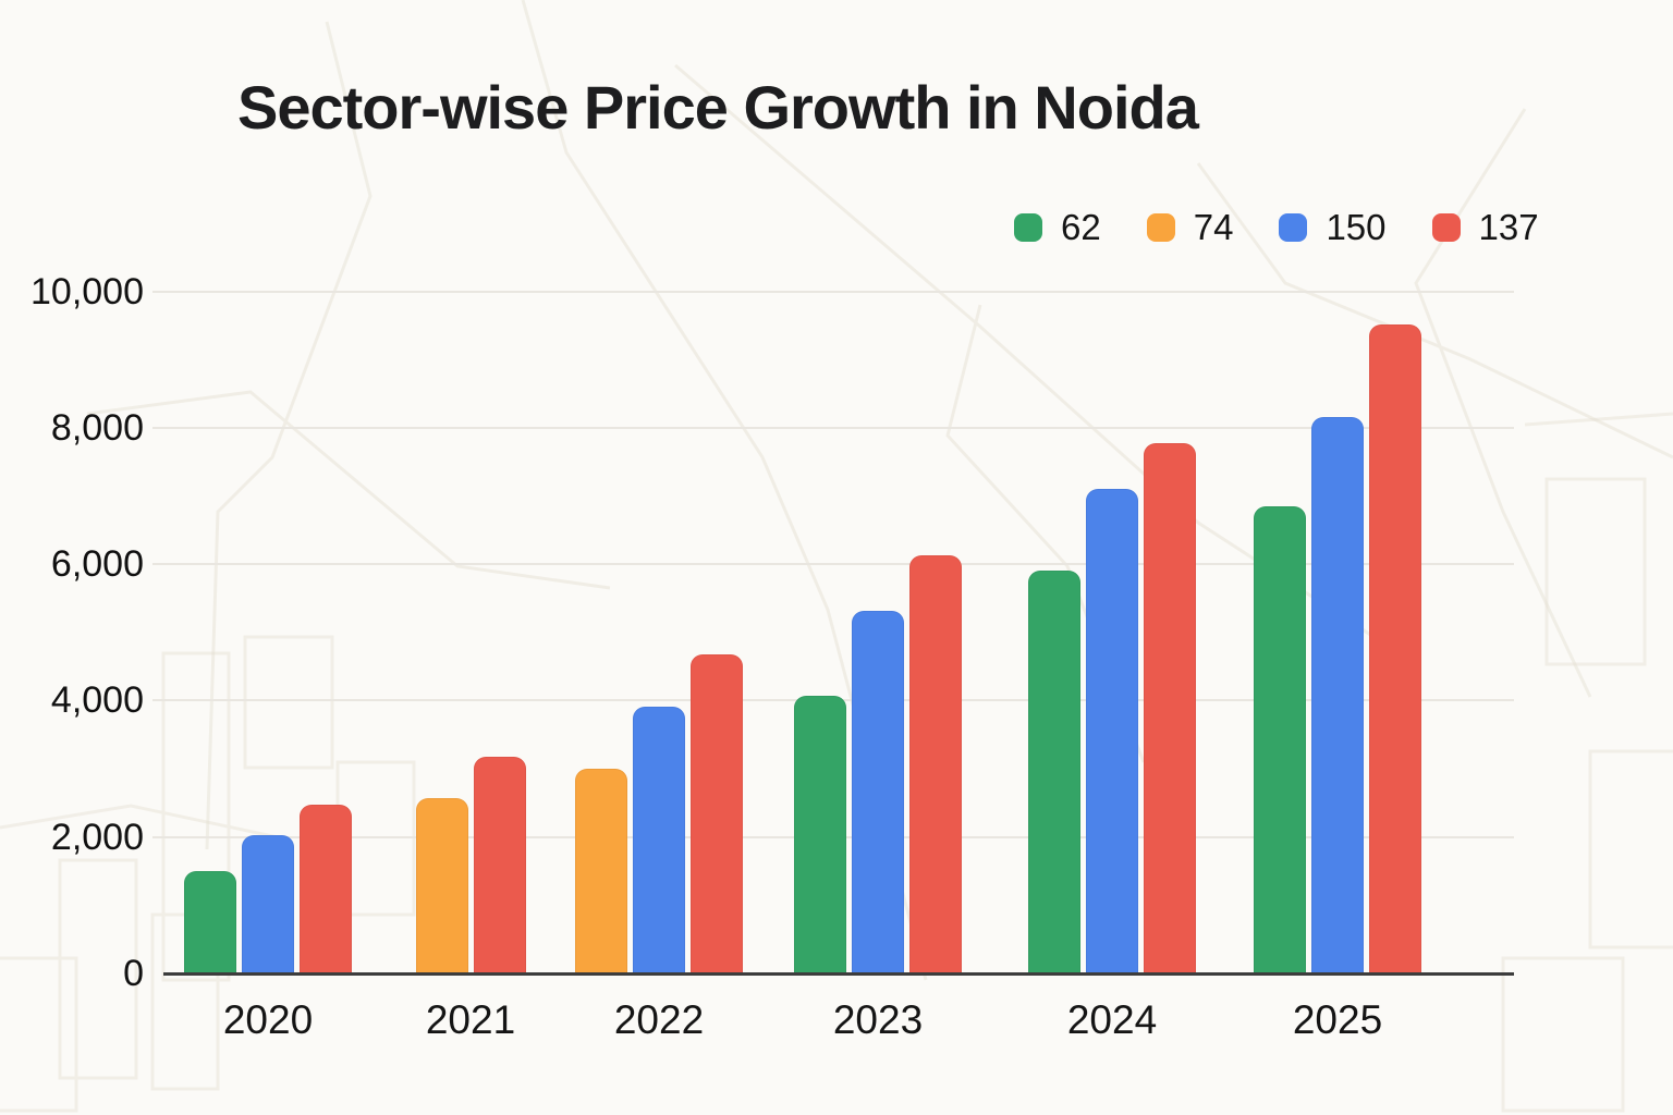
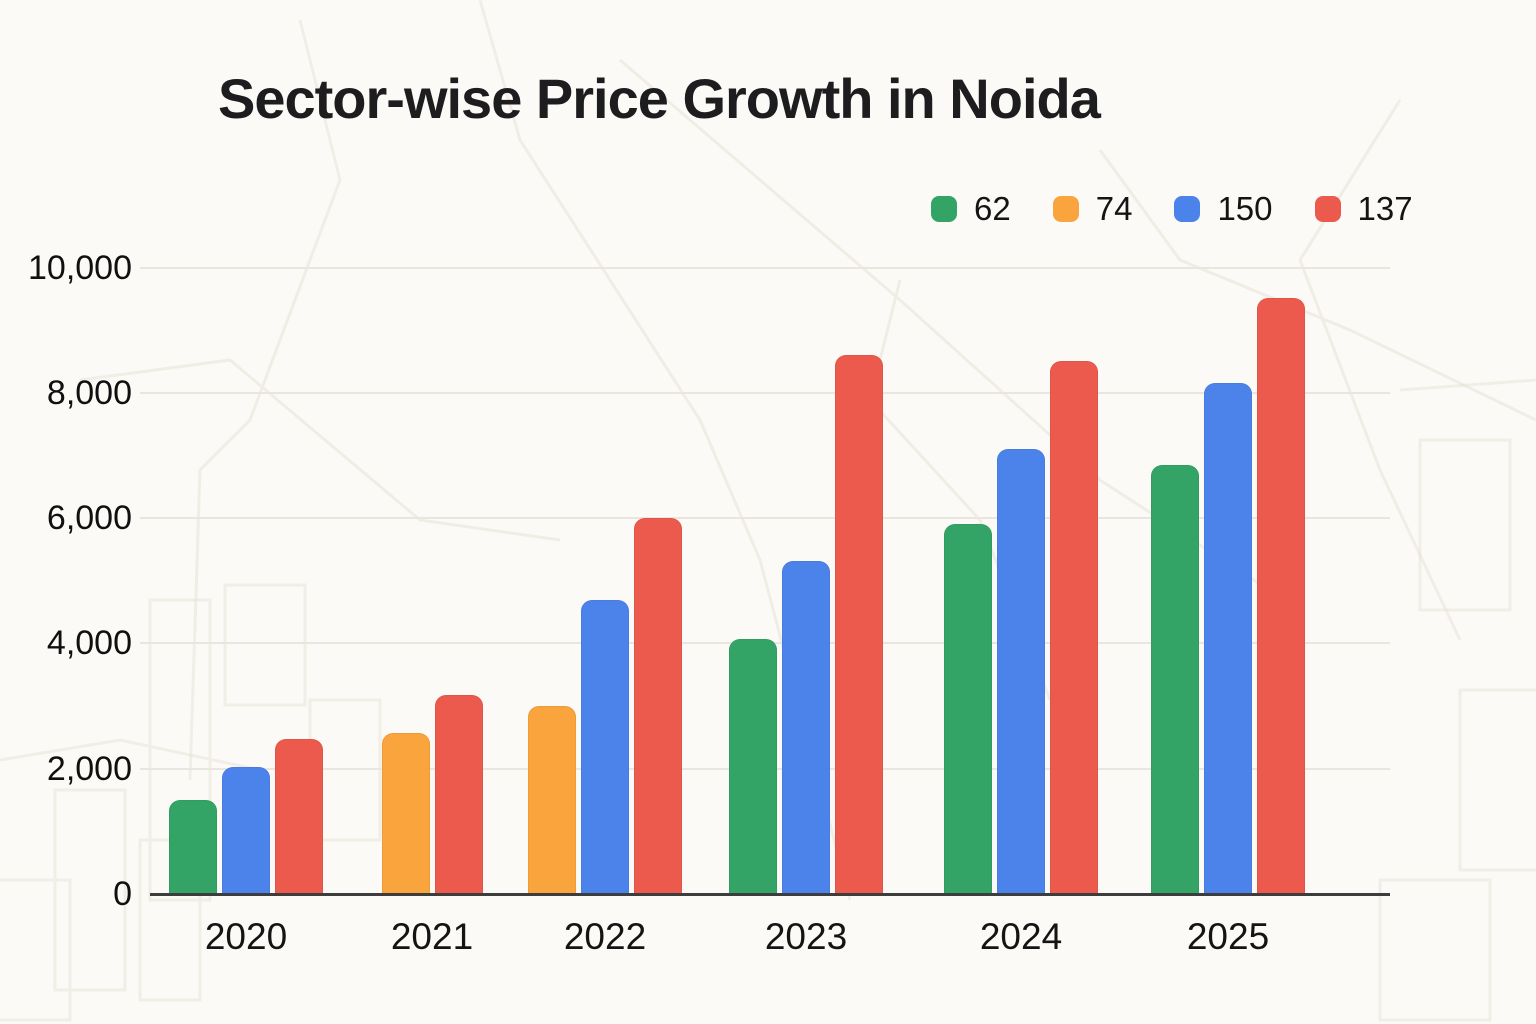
150/2022: 3900 -> 4700
137/2022: 4700 -> 6000
137/2023: 6100 -> 8600
137/2024: 7800 -> 8500
